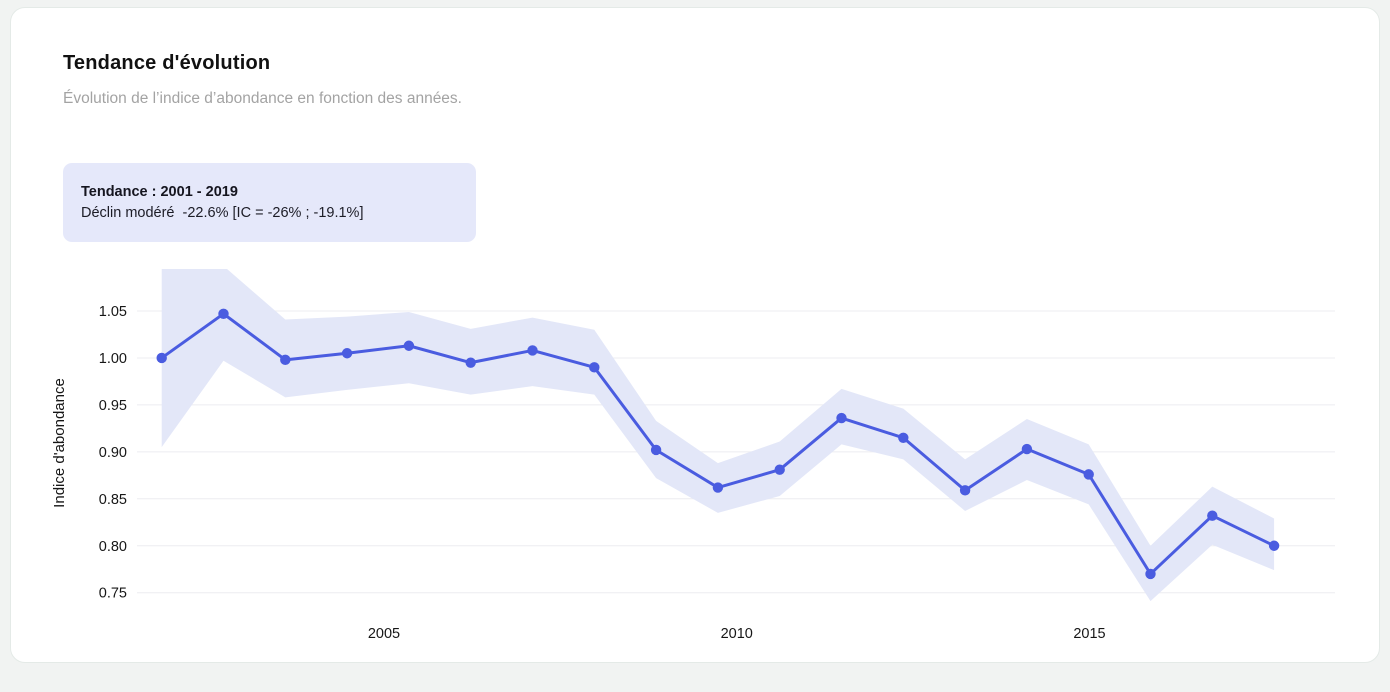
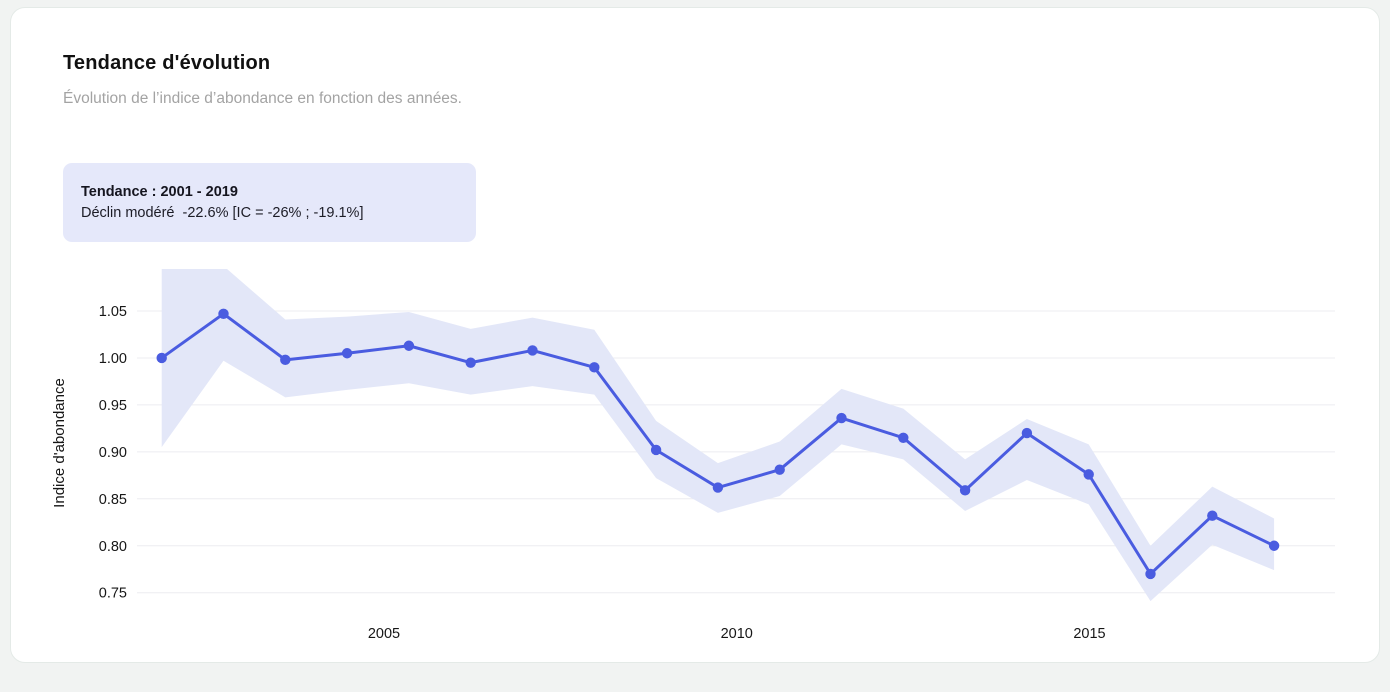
2015: 0.90 -> 0.92
